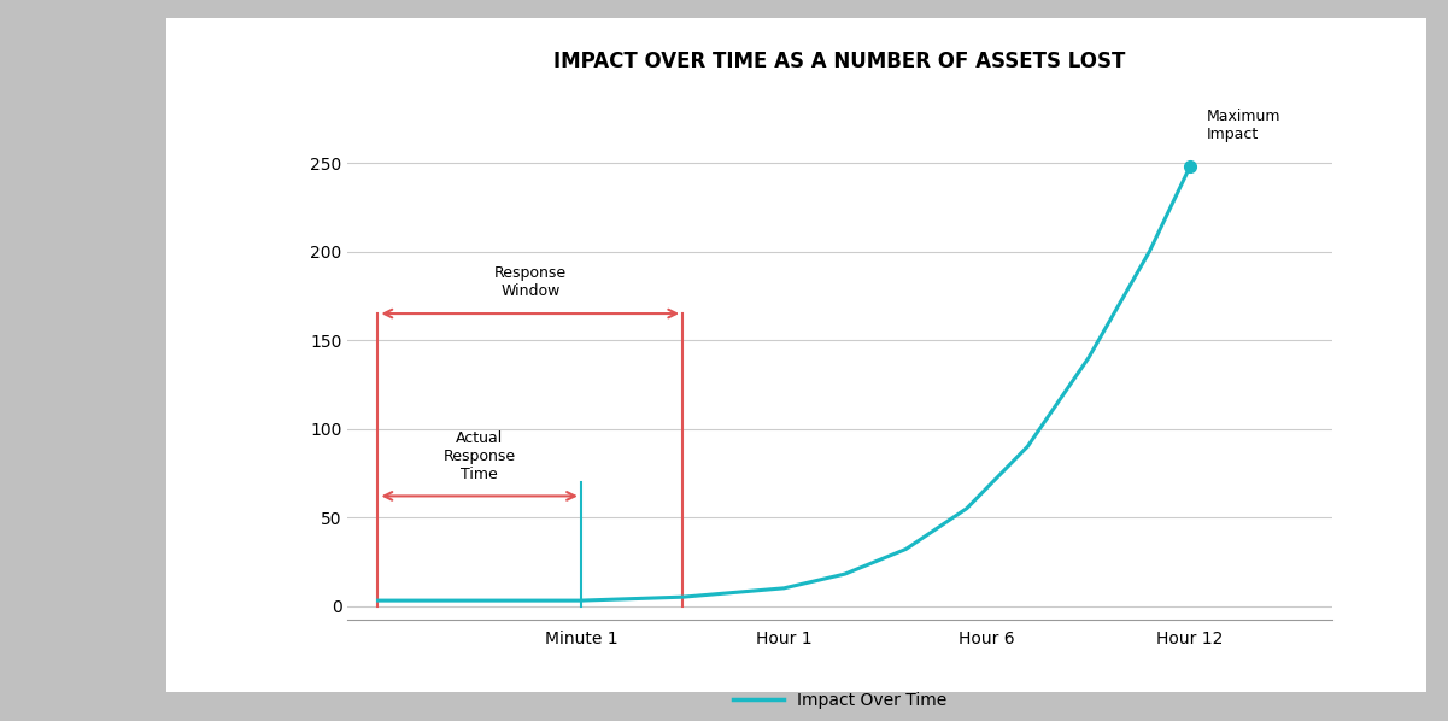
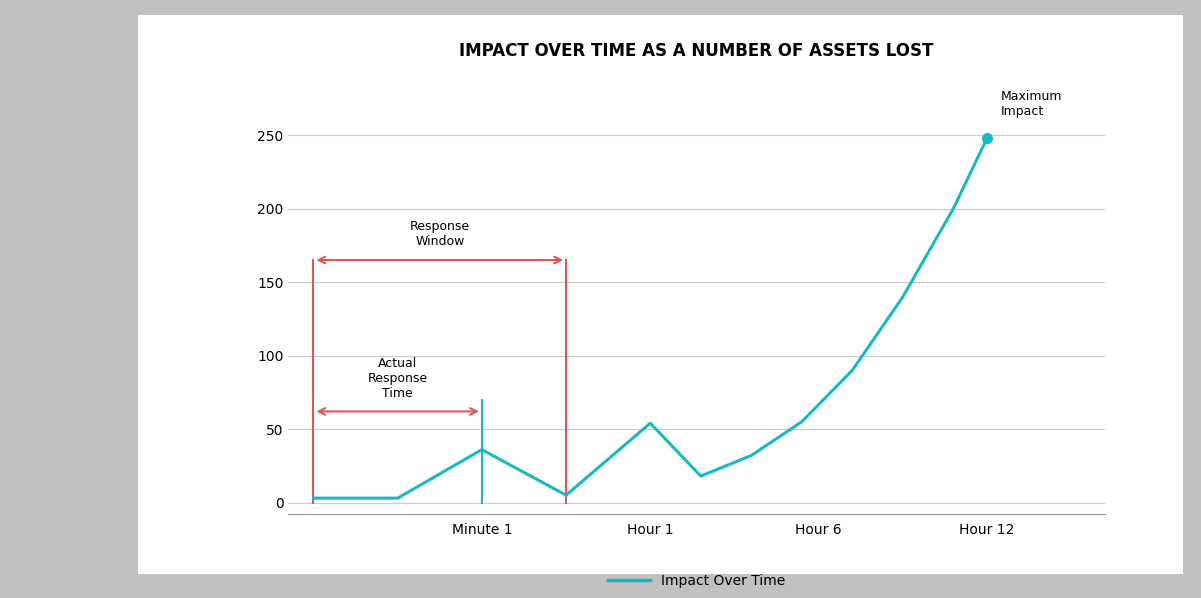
Minute 1: 3 -> 36
Hour 1: 10 -> 54
